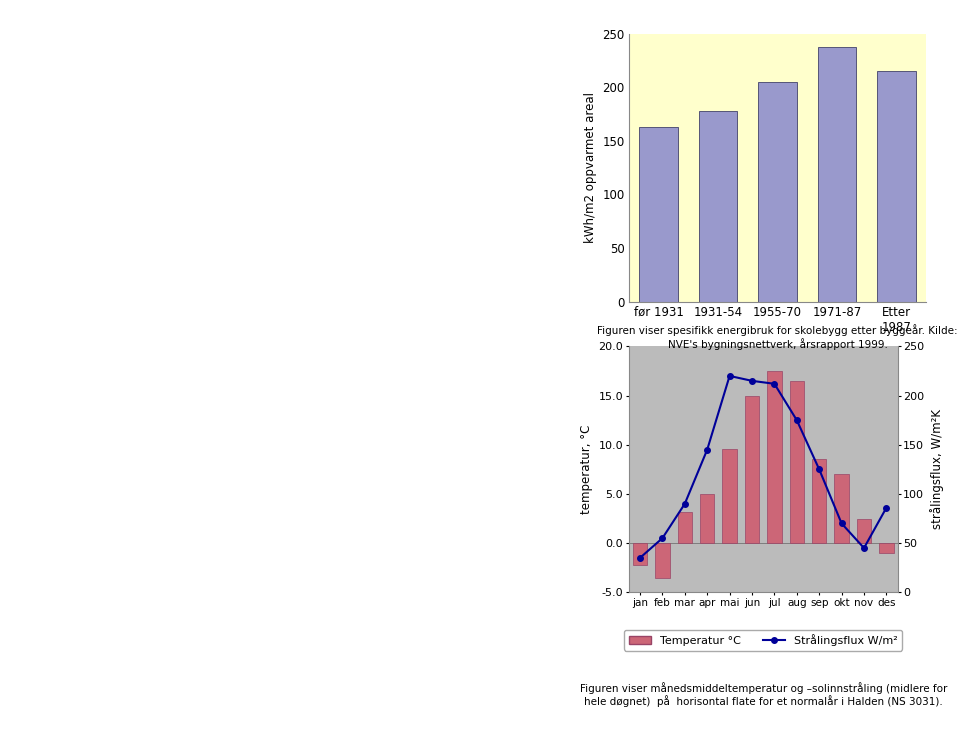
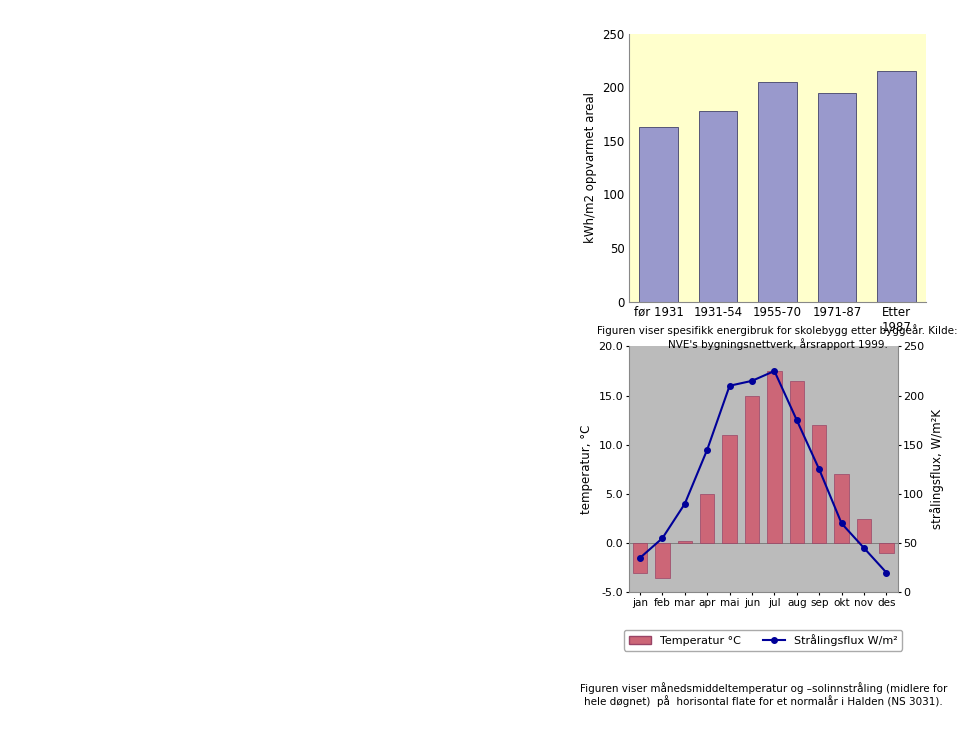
1971-87: 237 -> 195
Temperatur °C/jan: -2.2 -> -3.0
Temperatur °C/mar: 3.2 -> 0.2
Temperatur °C/mai: 9.6 -> 11.0
Strålingsflux W/m²/mai: 220 -> 210
Strålingsflux W/m²/jul: 212 -> 225
Temperatur °C/sep: 8.6 -> 12.0
Strålingsflux W/m²/des: 86 -> 20
